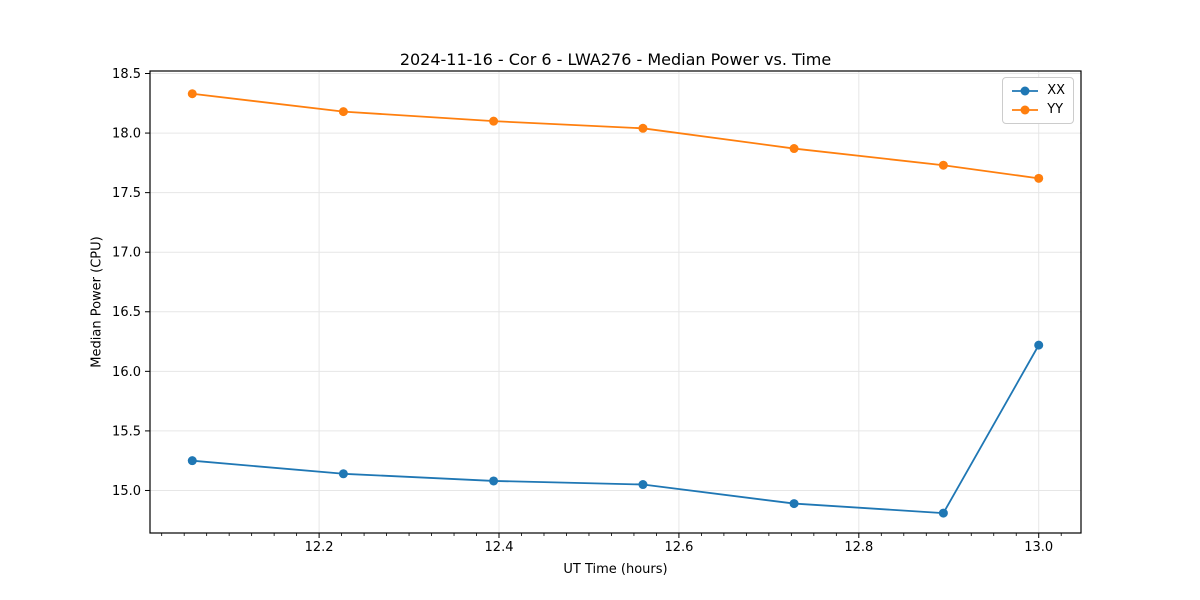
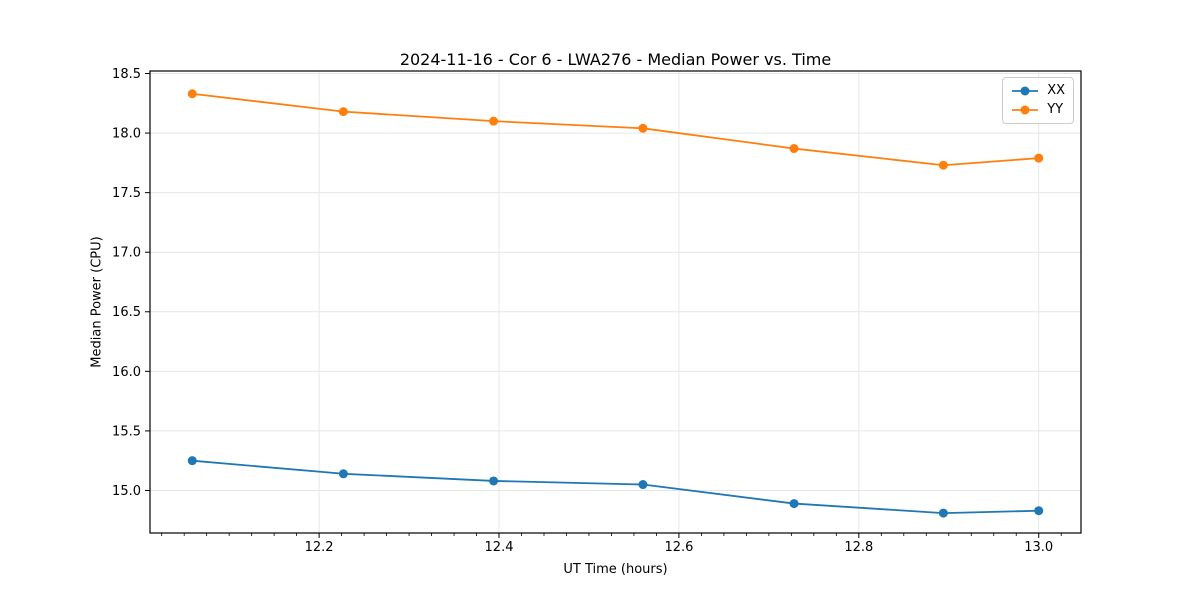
XX/13.0: 16.22 -> 14.83
YY/13.0: 17.62 -> 17.79
